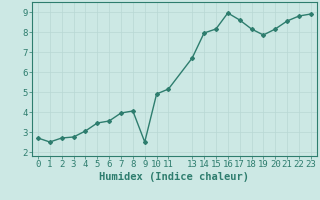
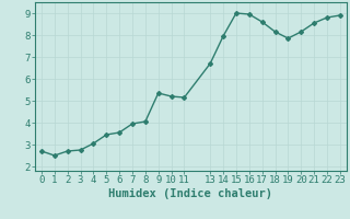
9: 2.50 -> 5.35
10: 4.90 -> 5.20
15: 8.15 -> 9.00
